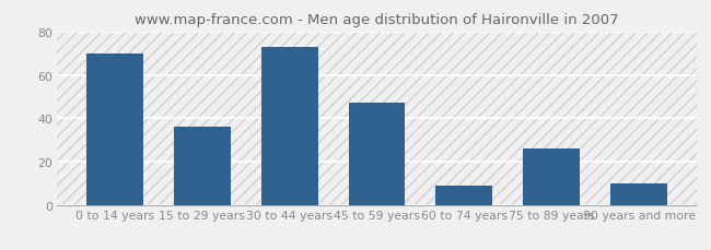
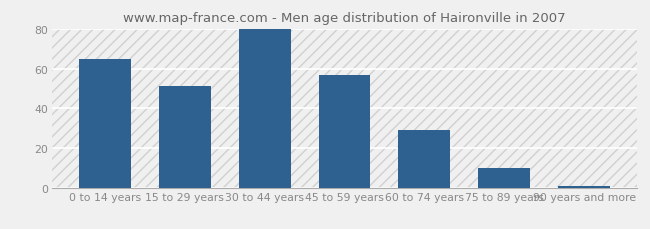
0 to 14 years: 70 -> 65
15 to 29 years: 36 -> 51
30 to 44 years: 73 -> 80
45 to 59 years: 47 -> 57
60 to 74 years: 9 -> 29
75 to 89 years: 26 -> 10
90 years and more: 10 -> 1
